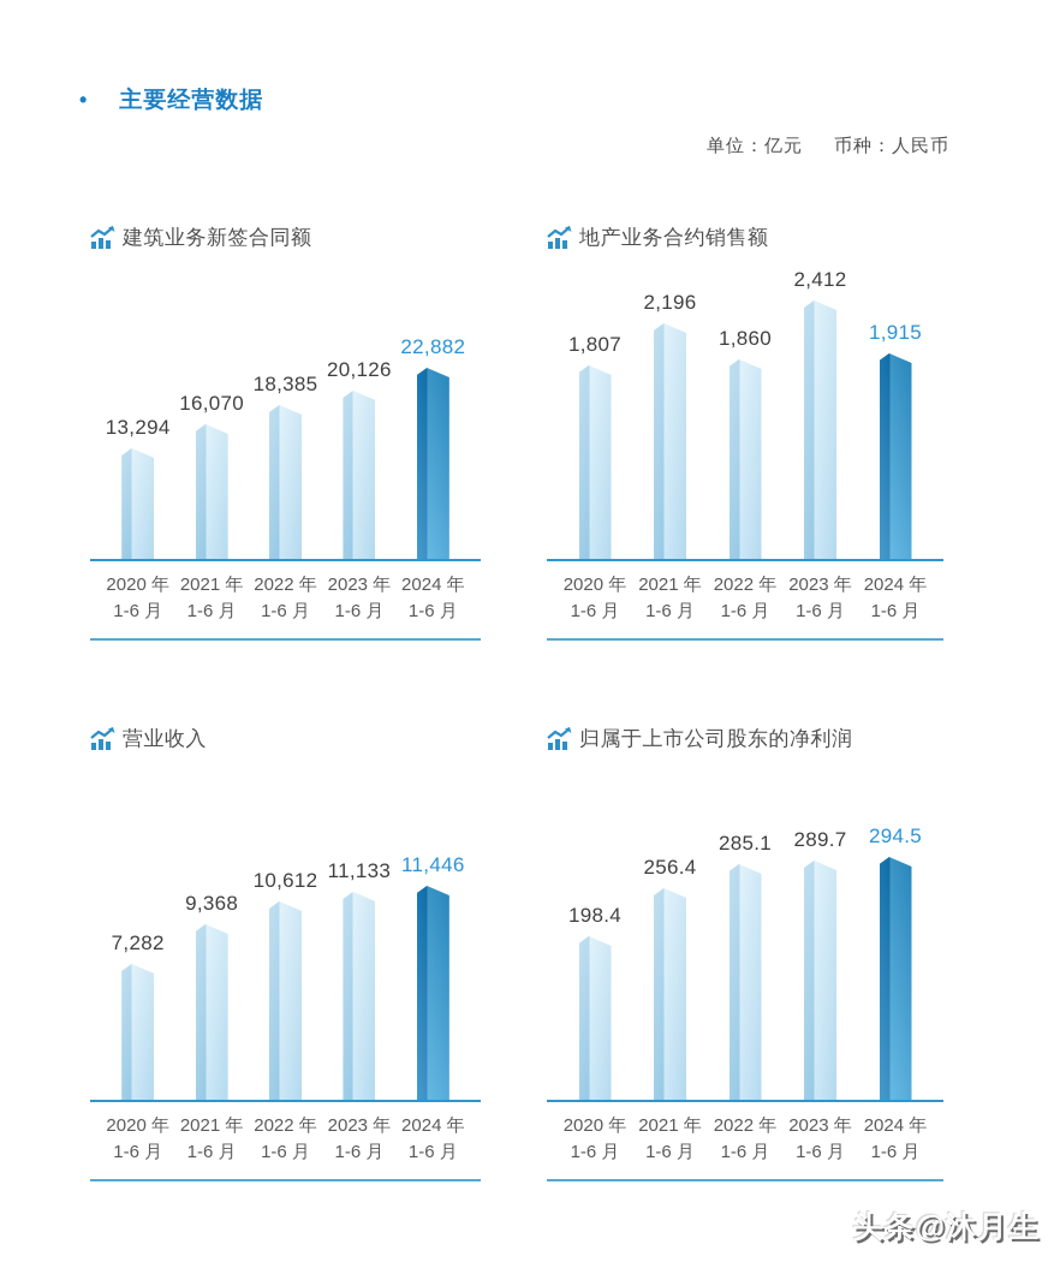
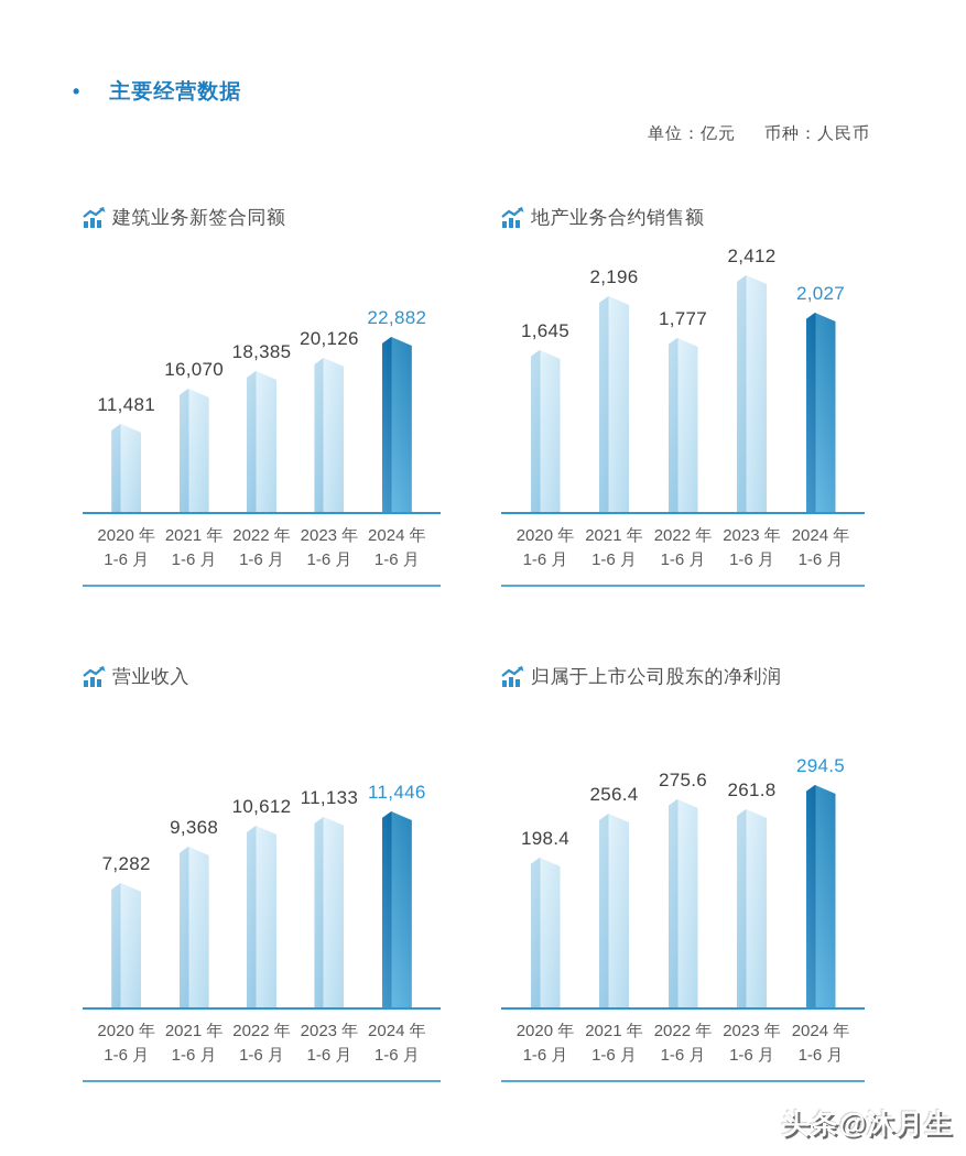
建筑业务新签合同额/2020 年: 13,294 -> 11,481
地产业务合约销售额/2020 年: 1,807 -> 1,645
地产业务合约销售额/2022 年: 1,860 -> 1,777
地产业务合约销售额/2024 年: 1,915 -> 2,027
归属于上市公司股东的净利润/2022 年: 285.1 -> 275.6
归属于上市公司股东的净利润/2023 年: 289.7 -> 261.8
